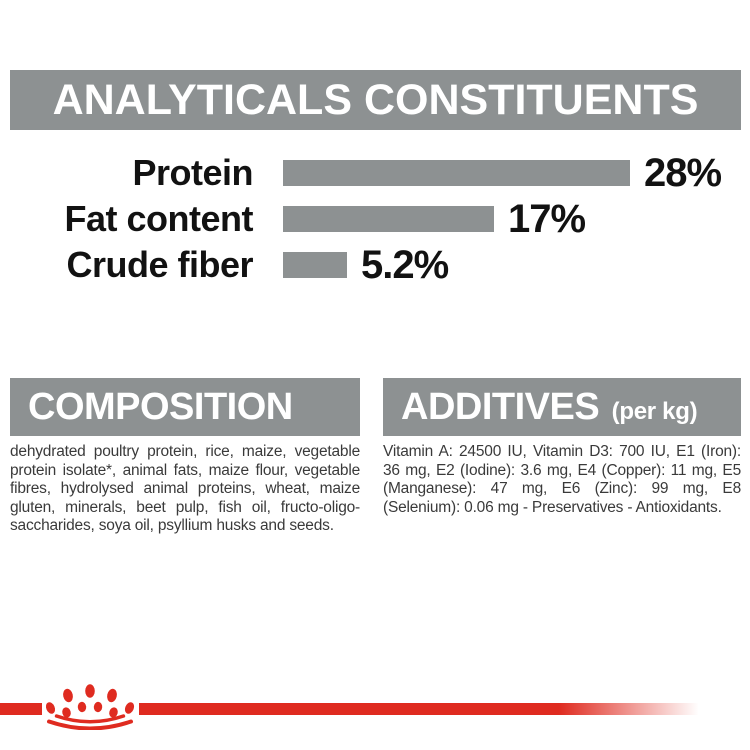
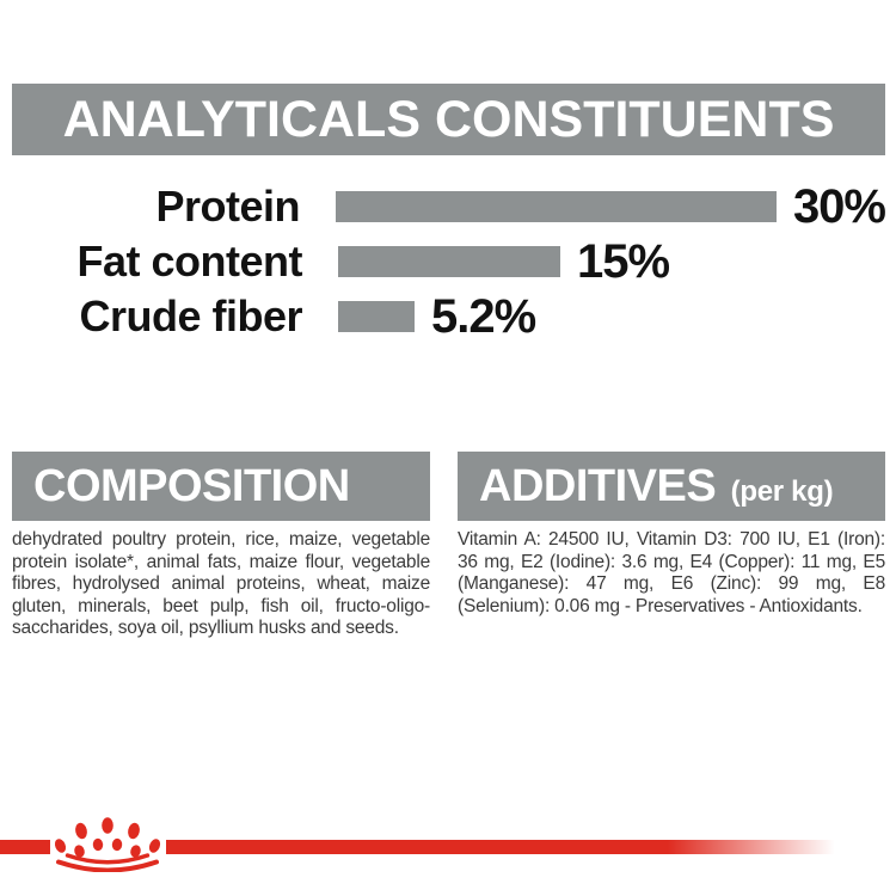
Protein: 28% -> 30%
Fat content: 17% -> 15%
